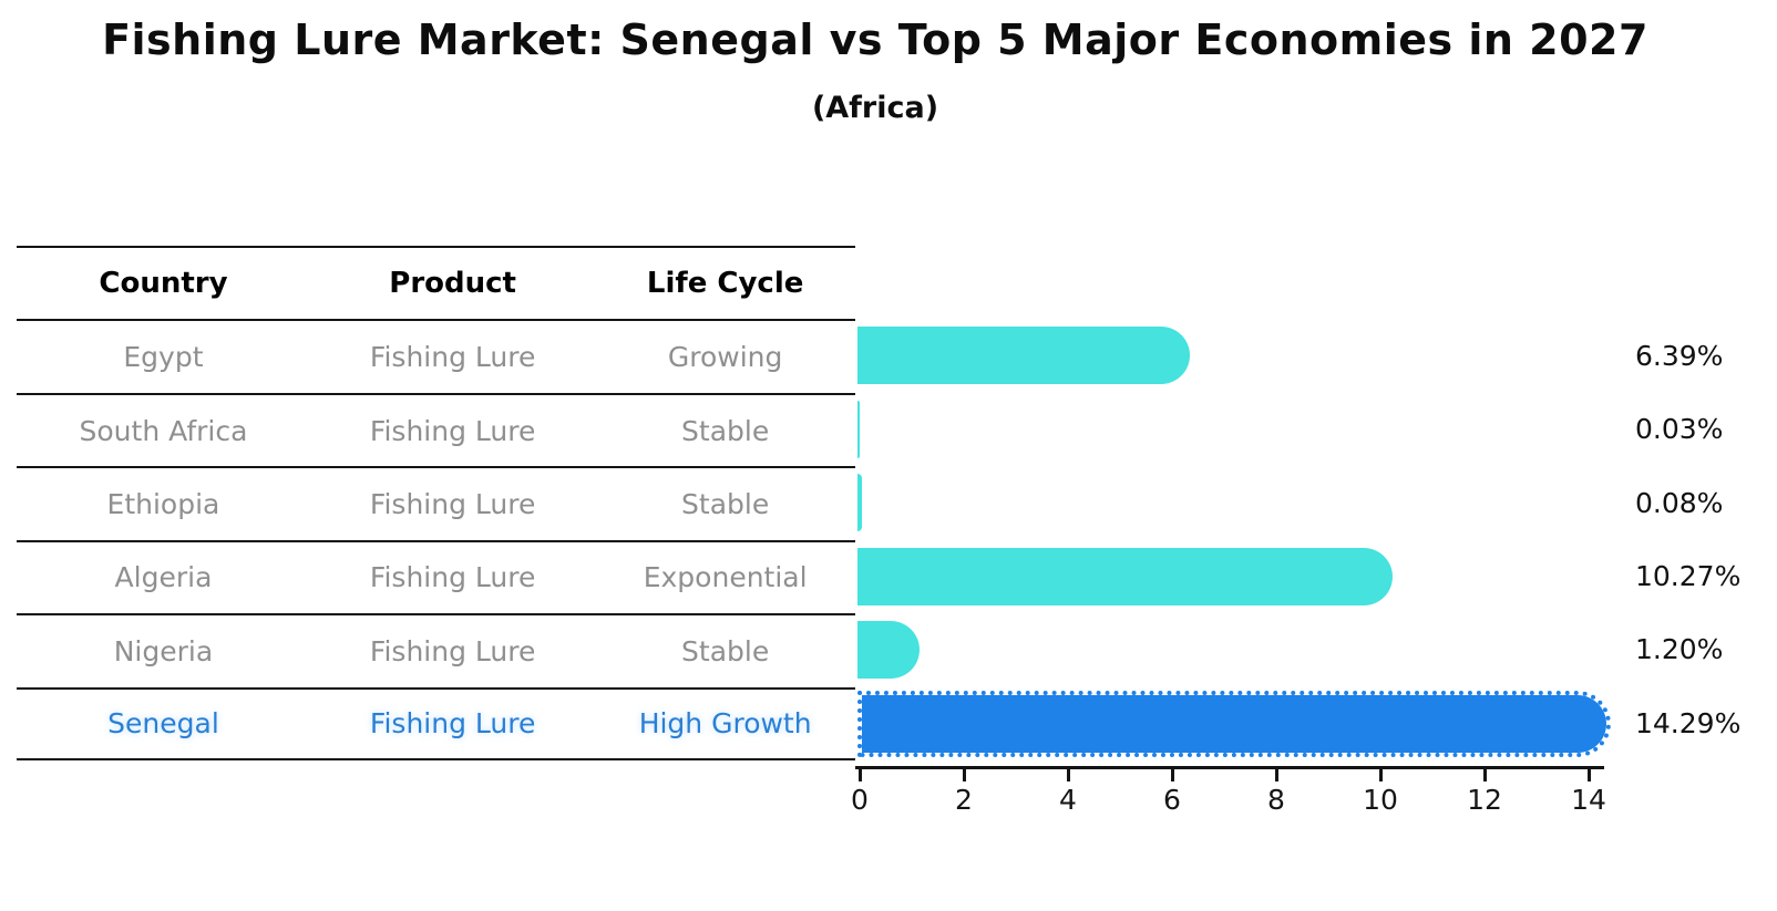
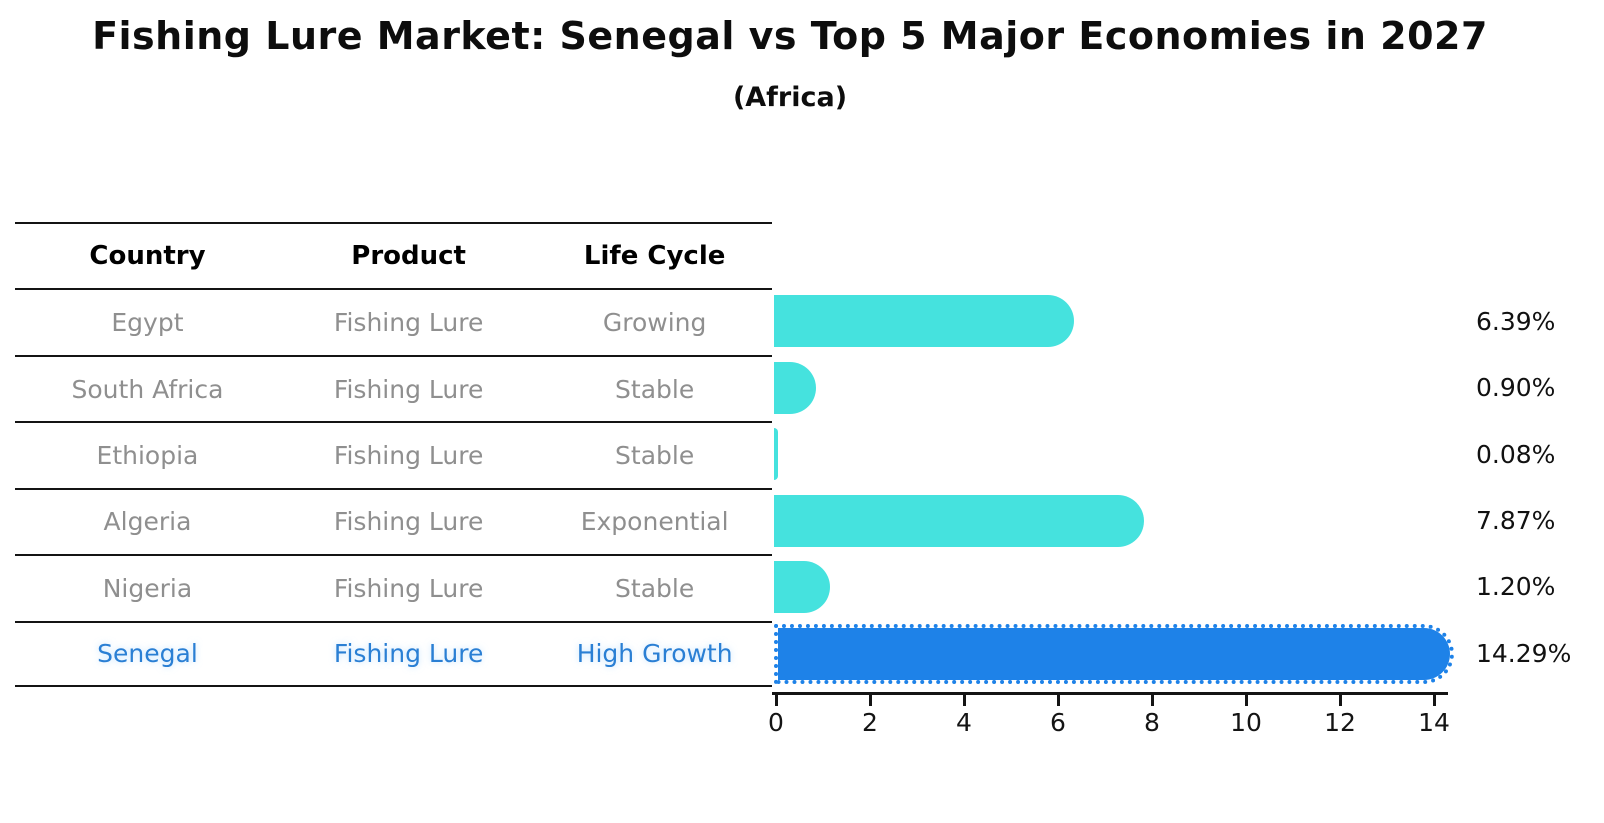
South Africa: 0.03% -> 0.90%
Algeria: 10.27% -> 7.87%
